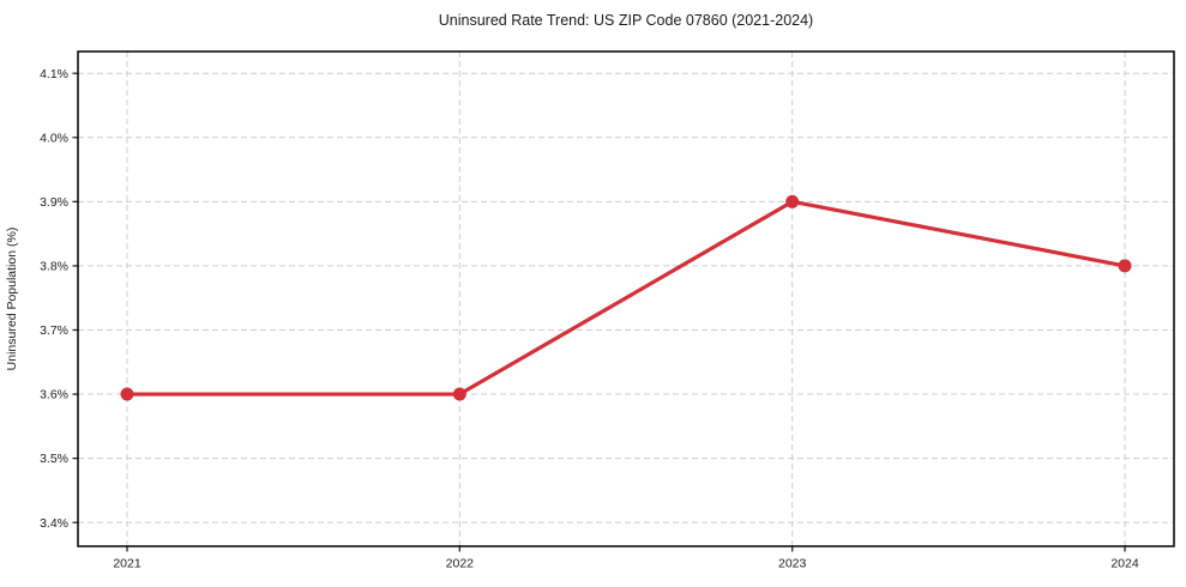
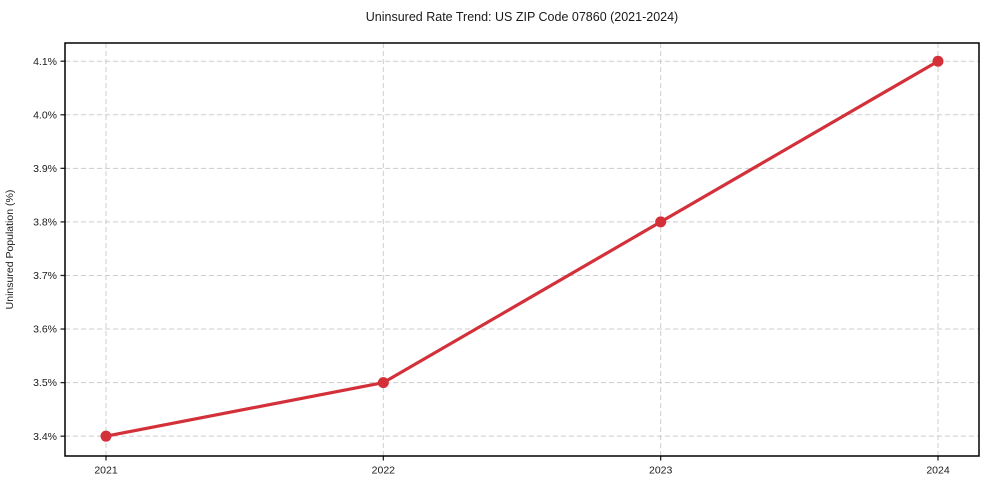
2021: 3.6% -> 3.4%
2022: 3.6% -> 3.5%
2023: 3.9% -> 3.8%
2024: 3.8% -> 4.1%
